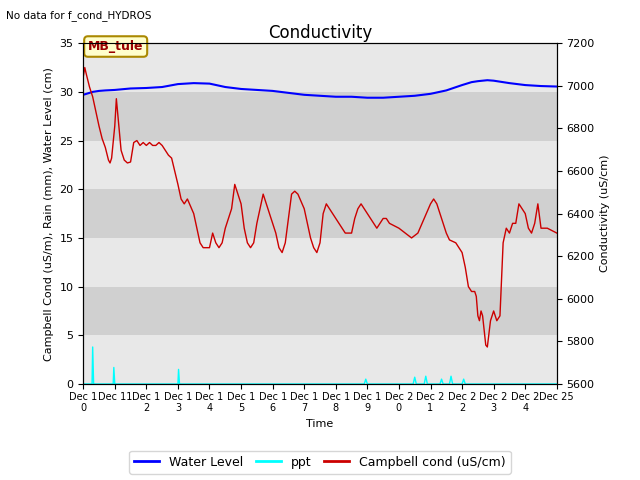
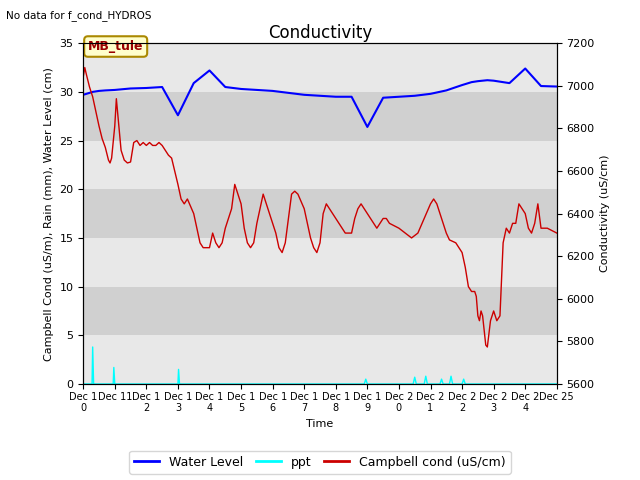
Water Level/Dec 1 3: 30.8 -> 27.6
Water Level/Dec 1 4: 30.9 -> 32.2
Water Level/Dec 1 9: 29.4 -> 26.4
Water Level/Dec 2 4: 30.7 -> 32.4
